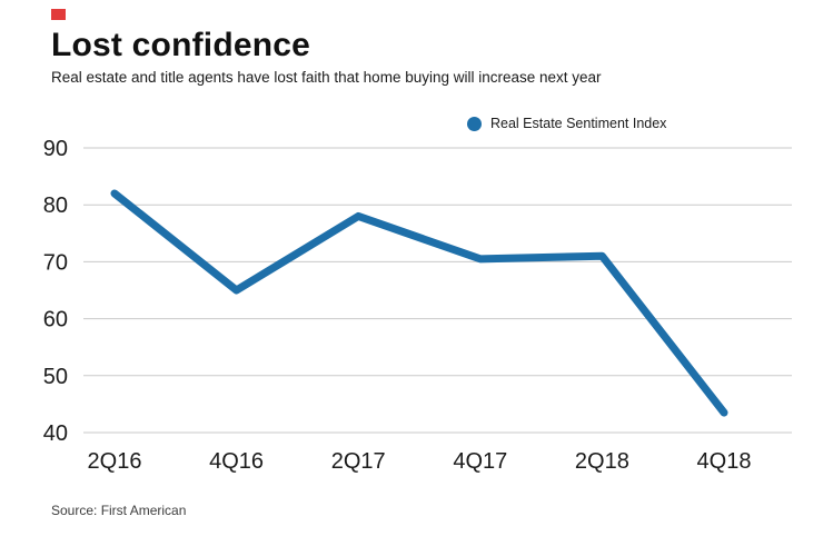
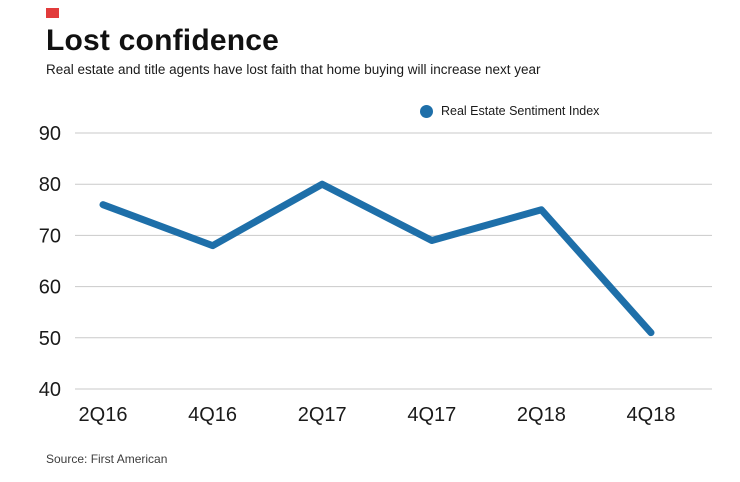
2Q16: 82 -> 76
4Q16: 65 -> 68
2Q17: 78 -> 80
4Q17: 70 -> 69
2Q18: 71 -> 75
4Q18: 44 -> 51
